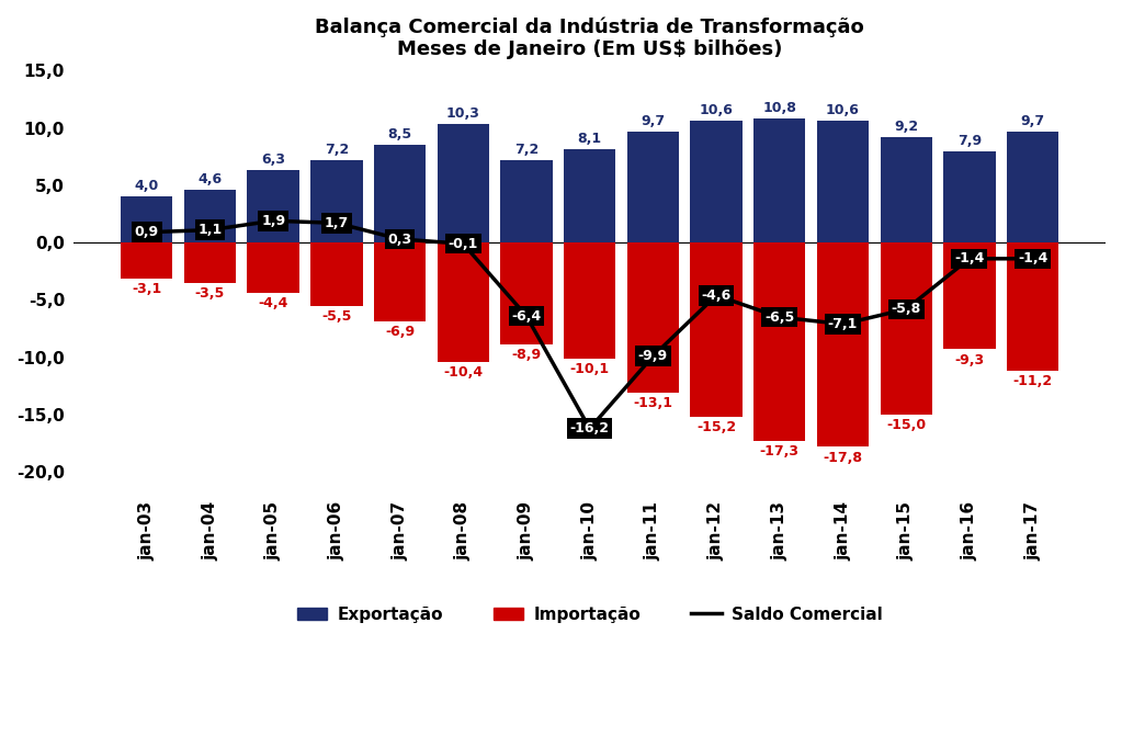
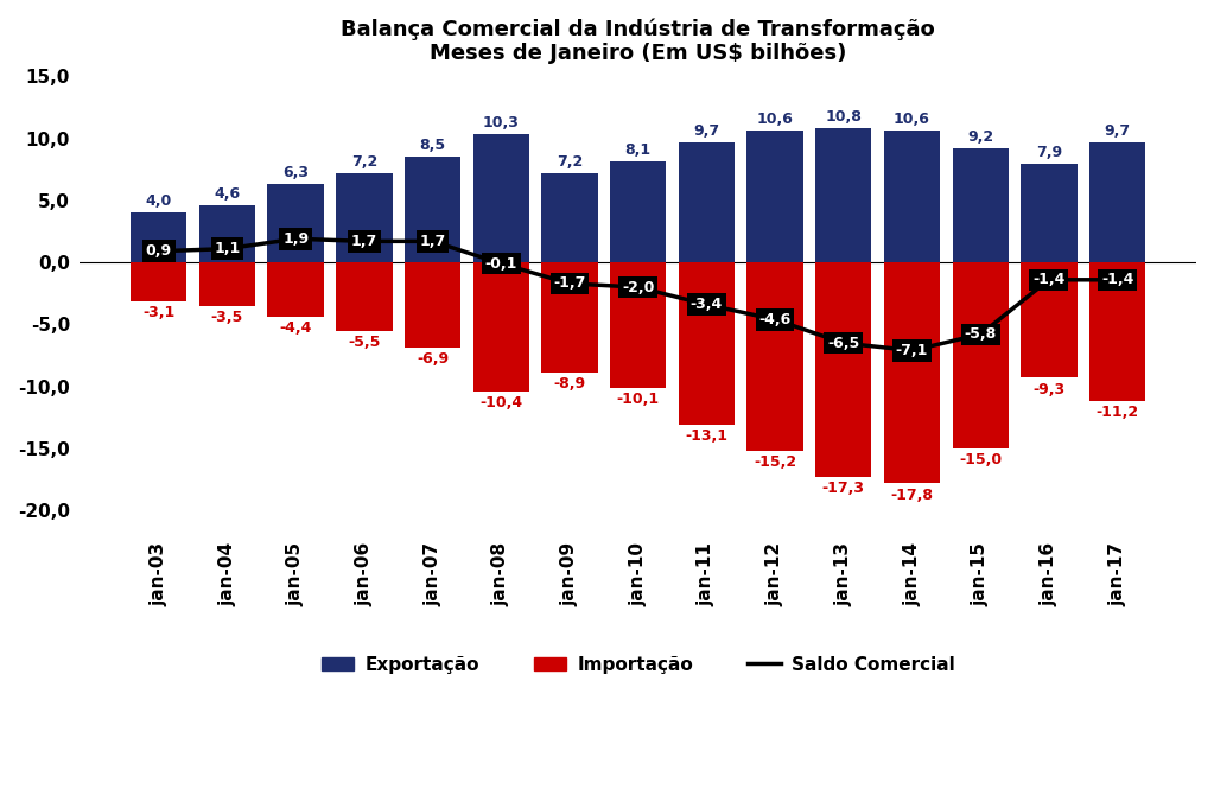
Saldo Comercial/jan-07: 0,3 -> 1,7
Saldo Comercial/jan-09: -6,4 -> -1,7
Saldo Comercial/jan-10: -16,2 -> -2,0
Saldo Comercial/jan-11: -9,9 -> -3,4
